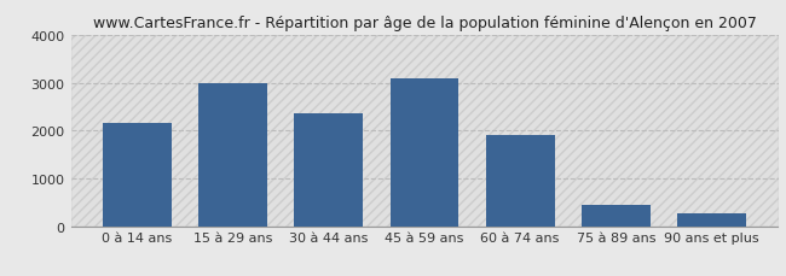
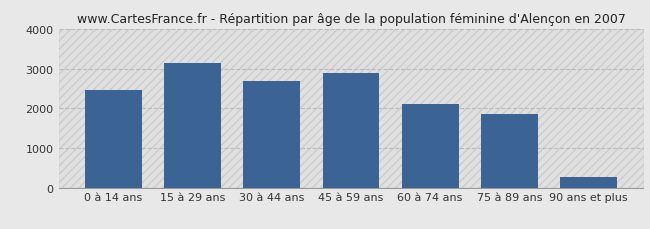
0 à 14 ans: 2150 -> 2460
15 à 29 ans: 3000 -> 3150
30 à 44 ans: 2350 -> 2680
45 à 59 ans: 3100 -> 2900
60 à 74 ans: 1900 -> 2110
75 à 89 ans: 450 -> 1860
